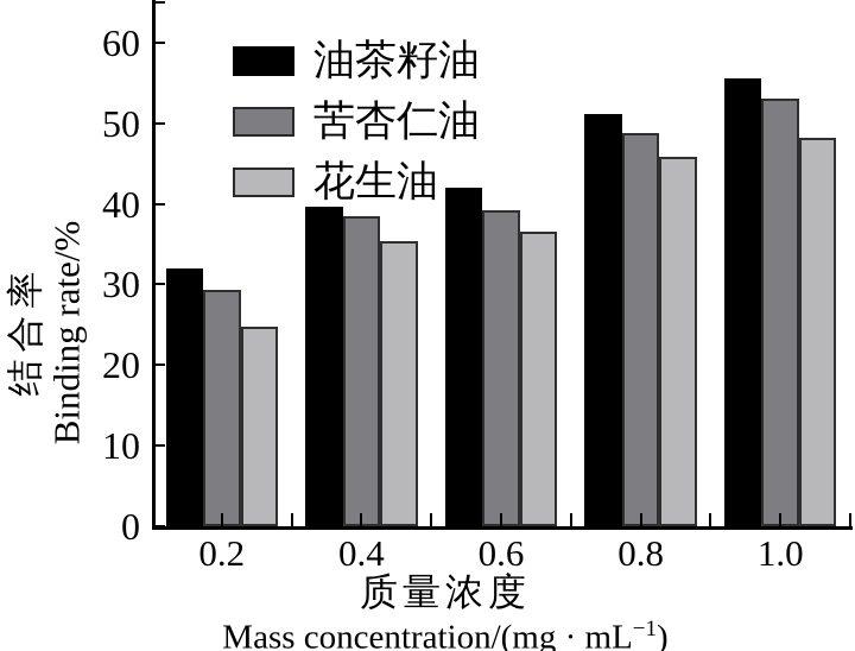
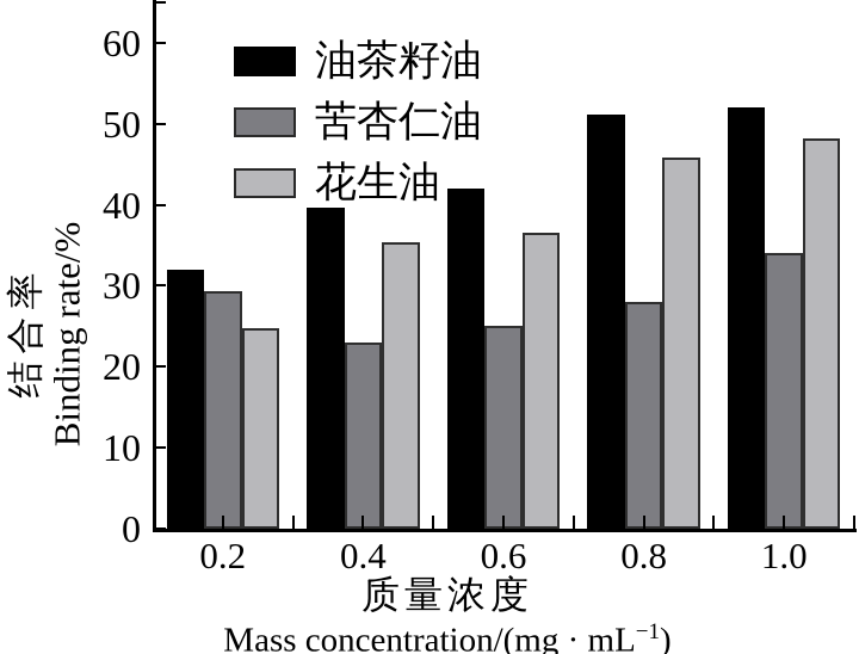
苦杏仁油/0.4: 38 -> 23
苦杏仁油/0.6: 39 -> 25
苦杏仁油/0.8: 49 -> 28
油茶籽油/1.0: 56 -> 52
苦杏仁油/1.0: 53 -> 34
